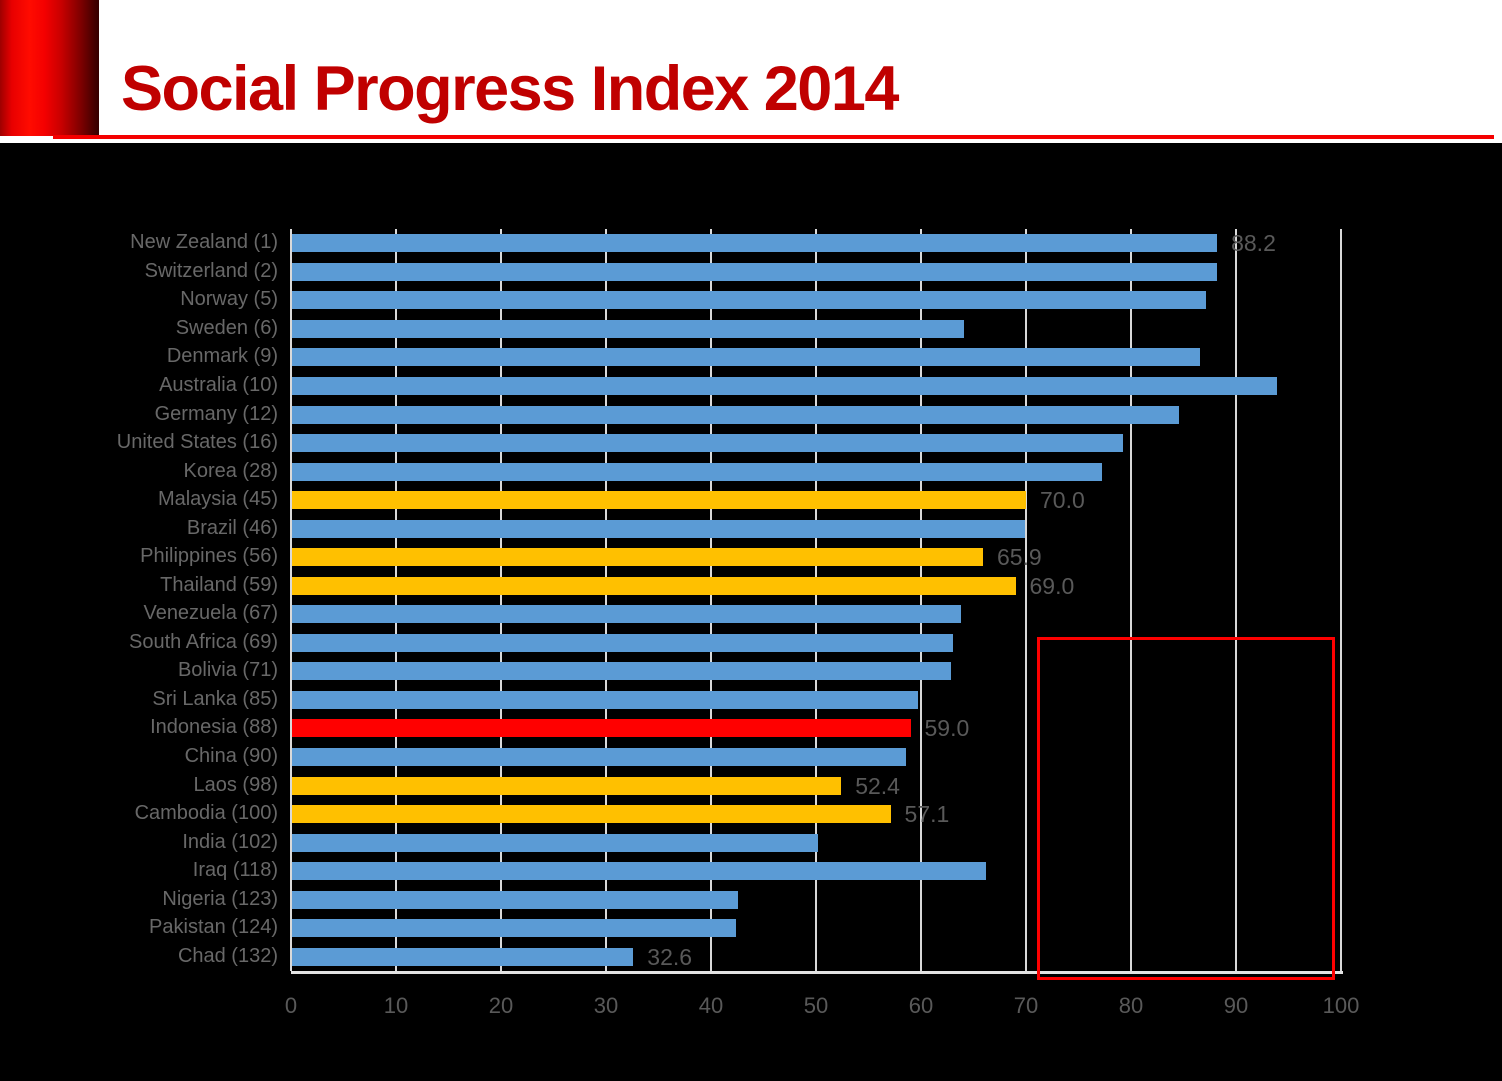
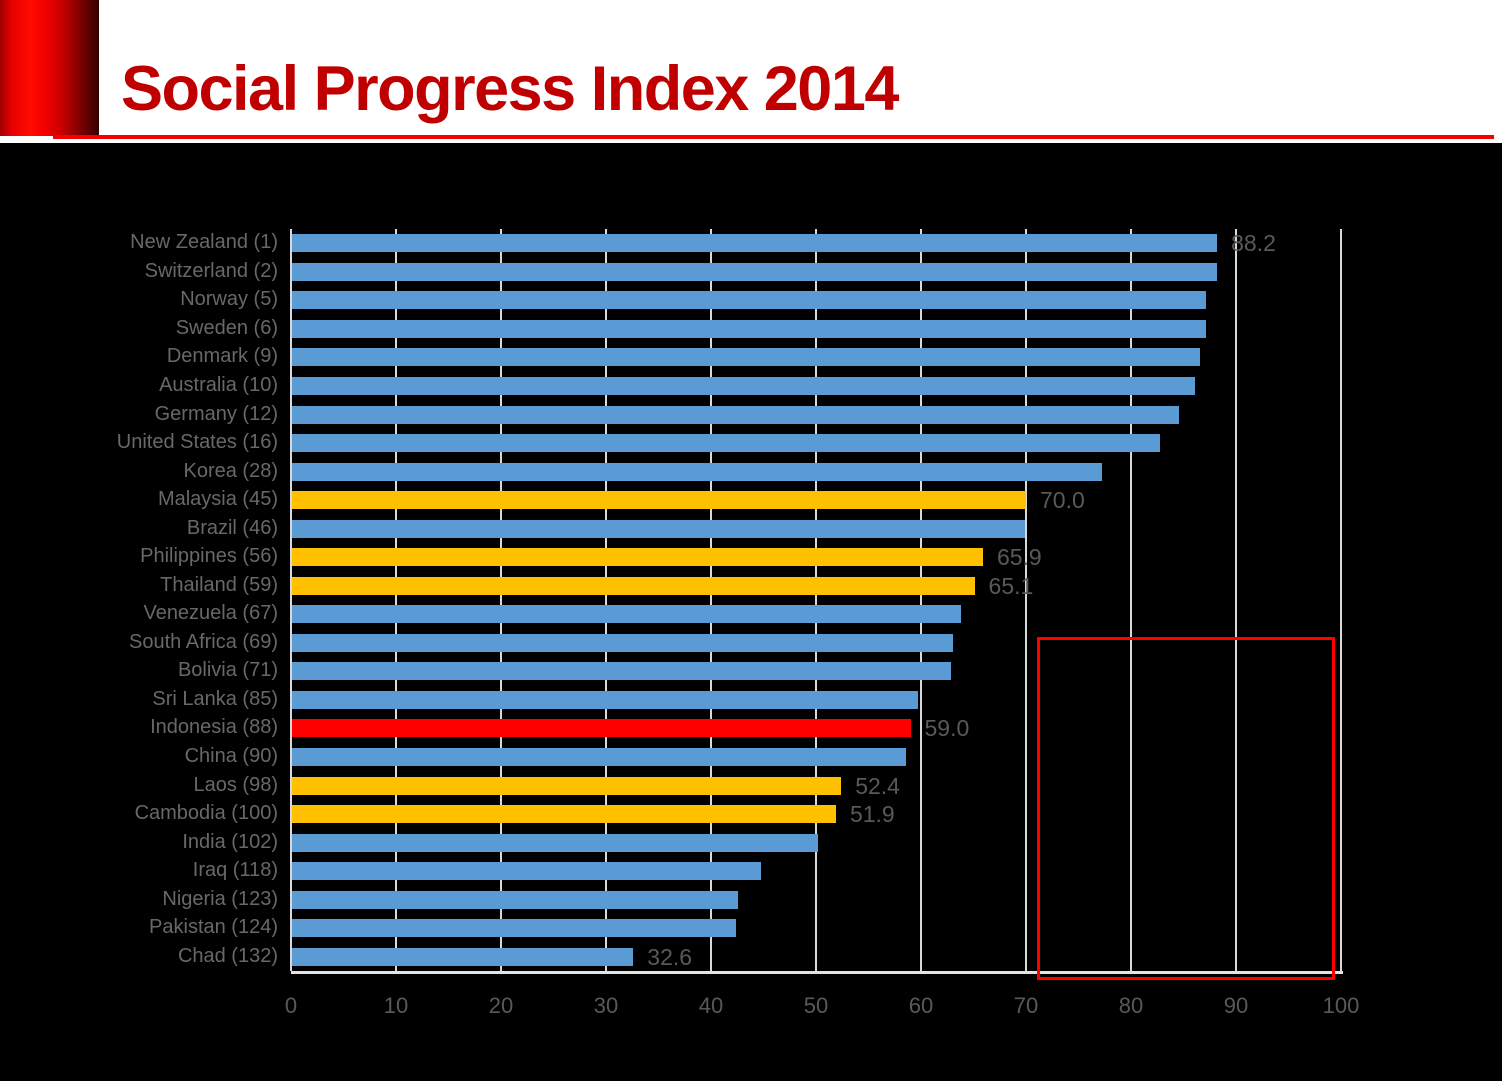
Sweden (6): 64.1 -> 87.1
Australia (10): 93.9 -> 86.1
United States (16): 79.2 -> 82.8
Thailand (59): 69.0 -> 65.1
Cambodia (100): 57.1 -> 51.9
Iraq (118): 66.2 -> 44.8
